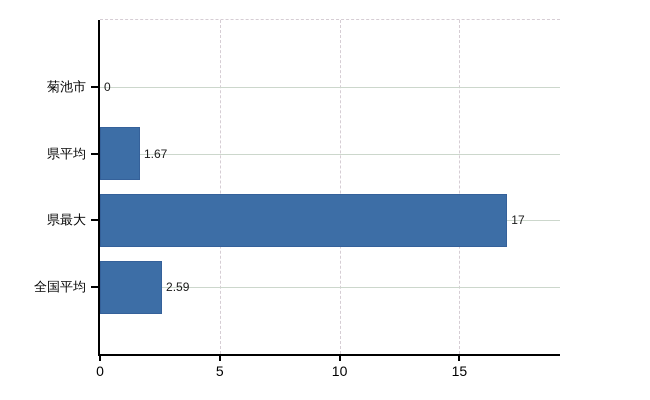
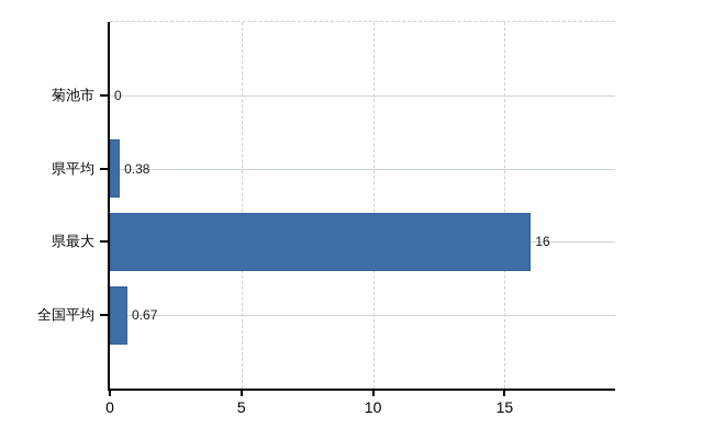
県平均: 1.67 -> 0.38
県最大: 17 -> 16
全国平均: 2.59 -> 0.67
